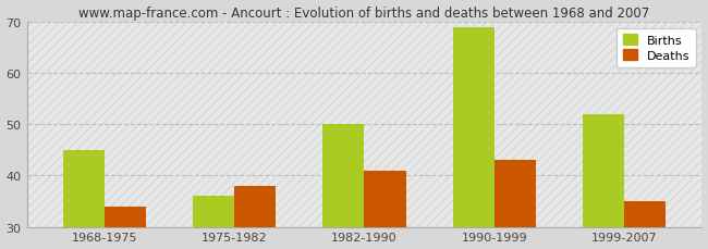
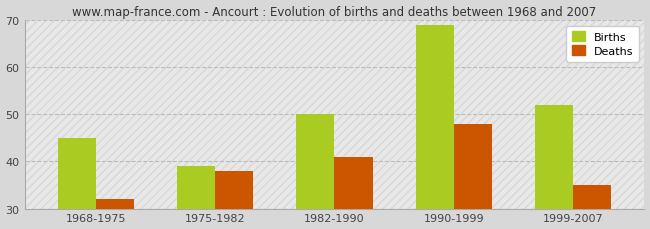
Deaths/1968-1975: 34 -> 32
Births/1975-1982: 36 -> 39
Deaths/1990-1999: 43 -> 48
